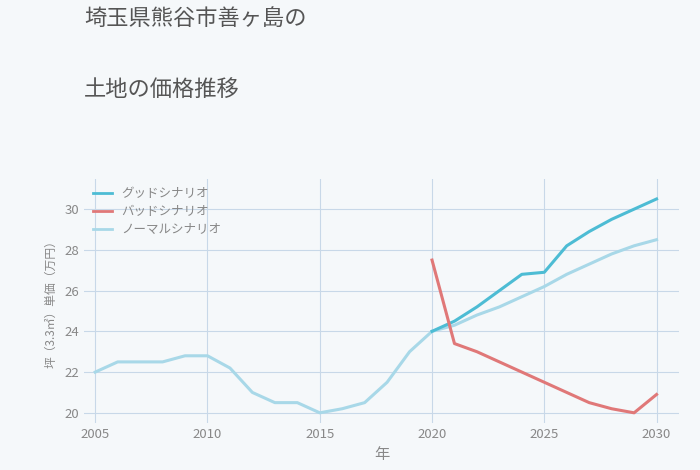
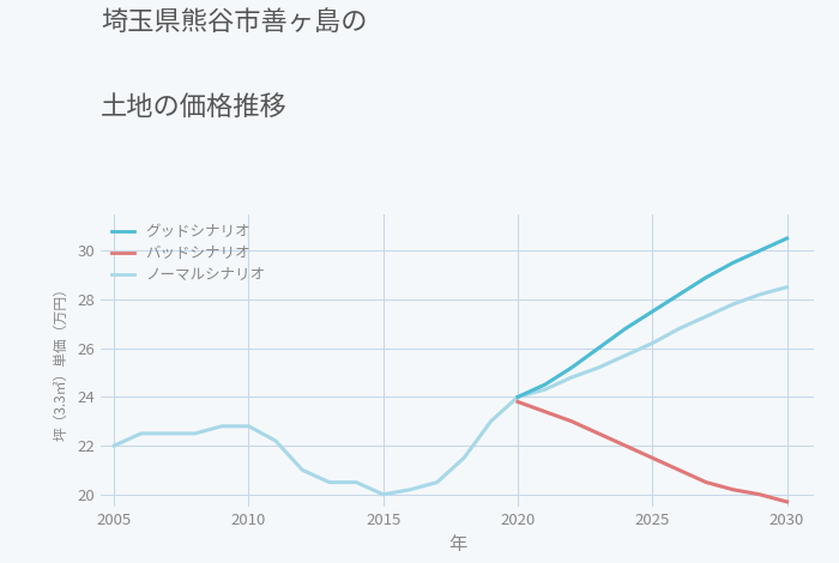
バッドシナリオ/2020: 27.5 -> 23.8
グッドシナリオ/2025: 26.9 -> 27.5
バッドシナリオ/2030: 20.9 -> 19.7
